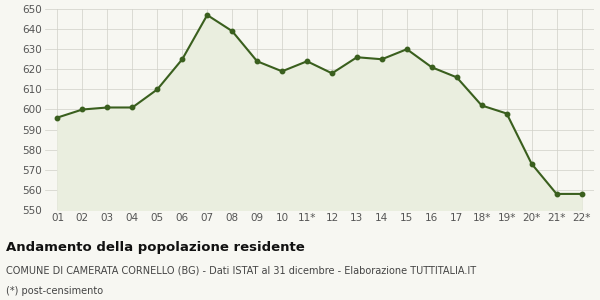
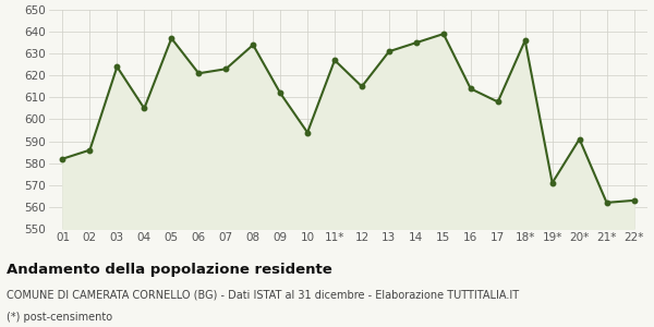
01: 596 -> 582
02: 600 -> 586
03: 601 -> 624
04: 601 -> 605
05: 610 -> 637
06: 625 -> 621
07: 647 -> 623
08: 639 -> 634
09: 624 -> 612
10: 619 -> 594
11*: 624 -> 627
12: 618 -> 615
13: 626 -> 631
14: 625 -> 635
15: 630 -> 639
16: 621 -> 614
17: 616 -> 608
18*: 602 -> 636
19*: 598 -> 571
20*: 573 -> 591
21*: 558 -> 562
22*: 558 -> 563
